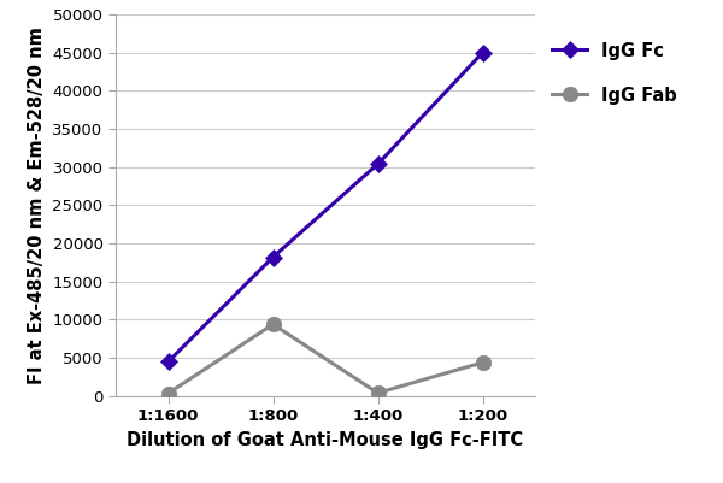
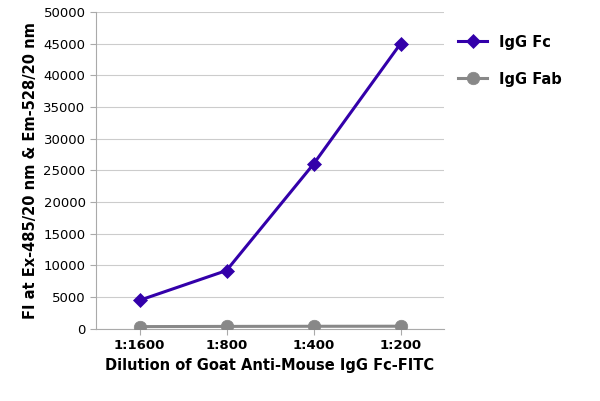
IgG Fc/1:800: 18200 -> 9200
IgG Fab/1:800: 9400 -> 400
IgG Fc/1:400: 30400 -> 26000
IgG Fab/1:200: 4400 -> 400
